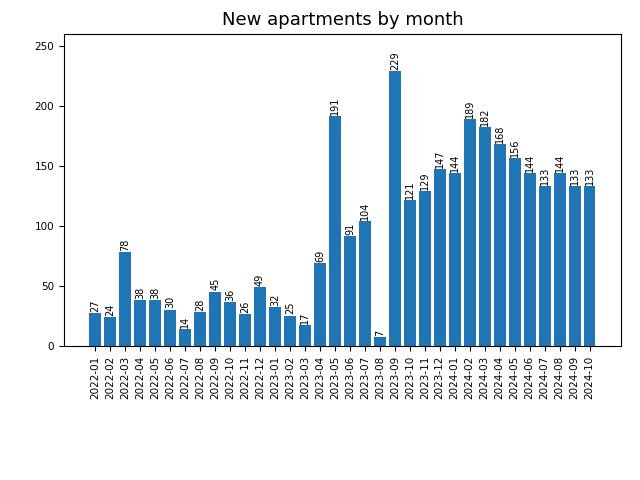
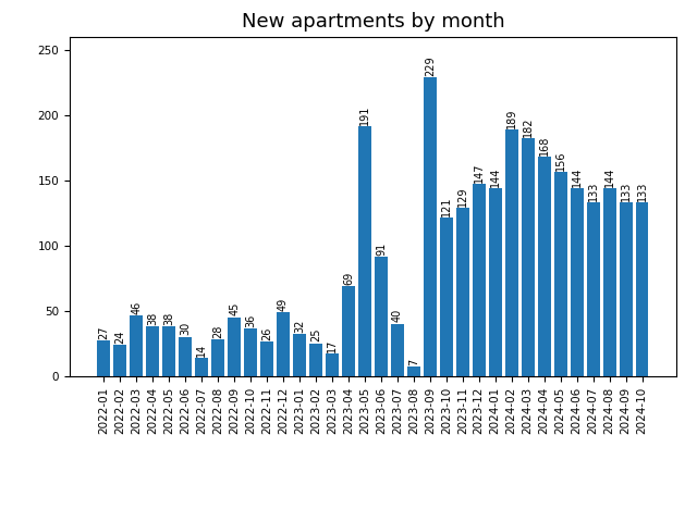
2022-03: 78 -> 46
2023-07: 104 -> 40
